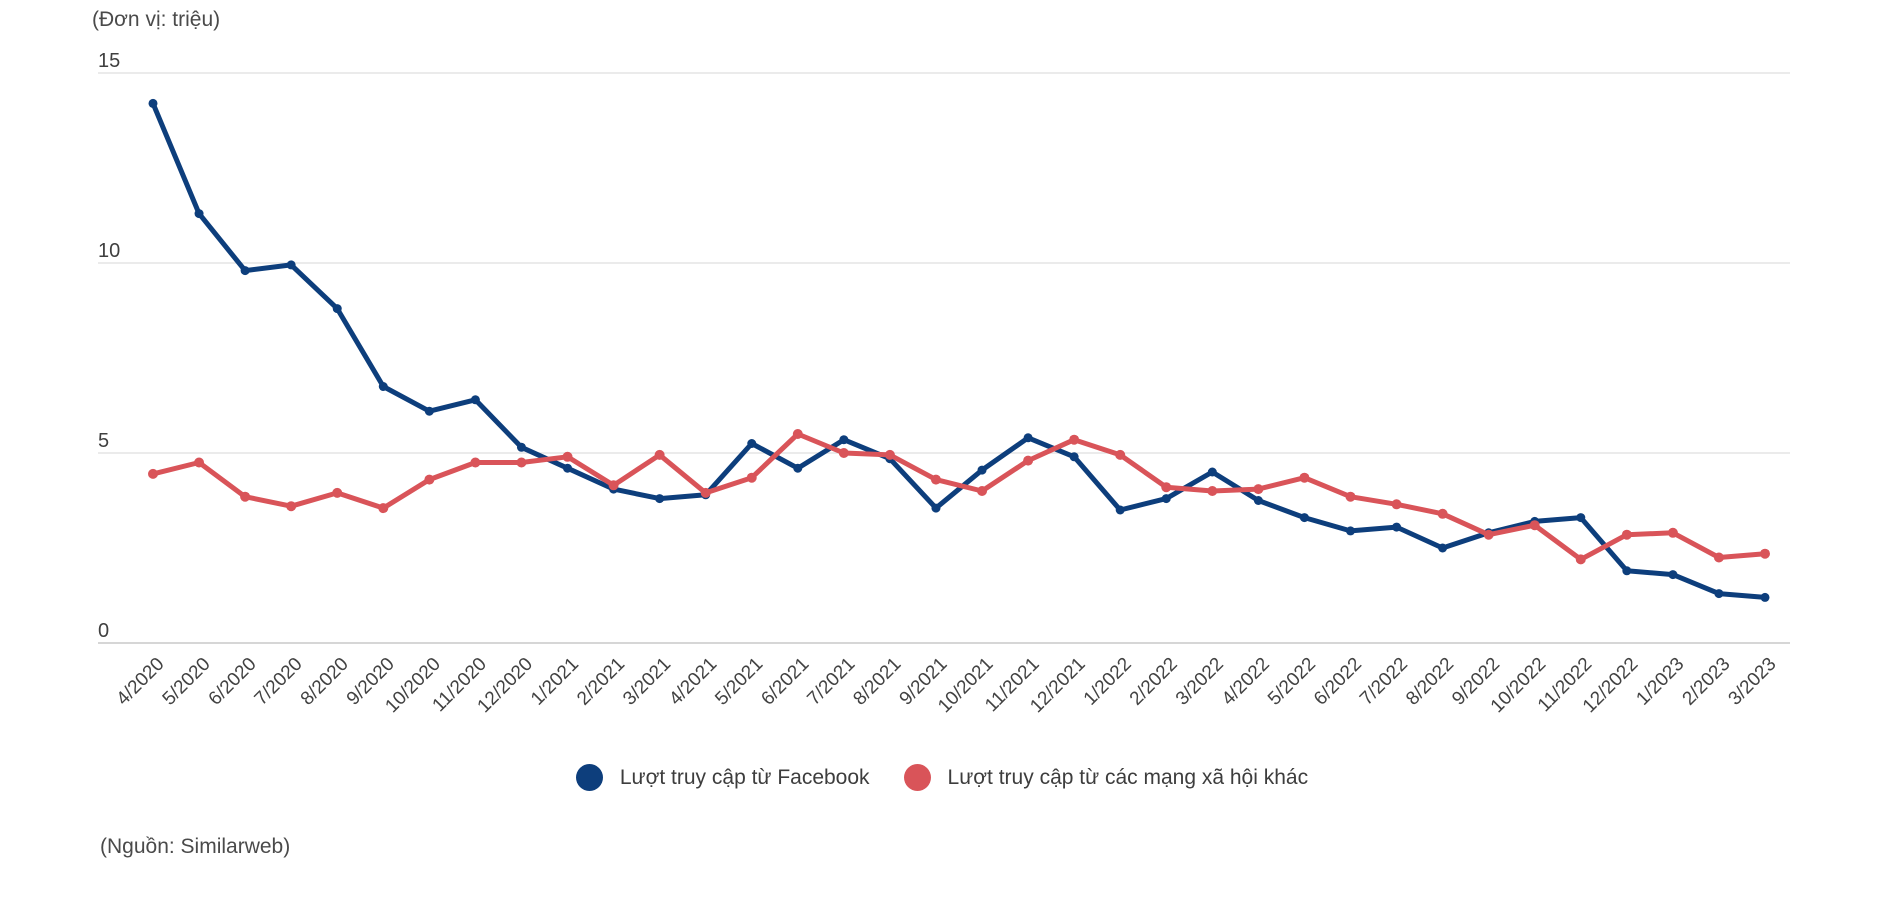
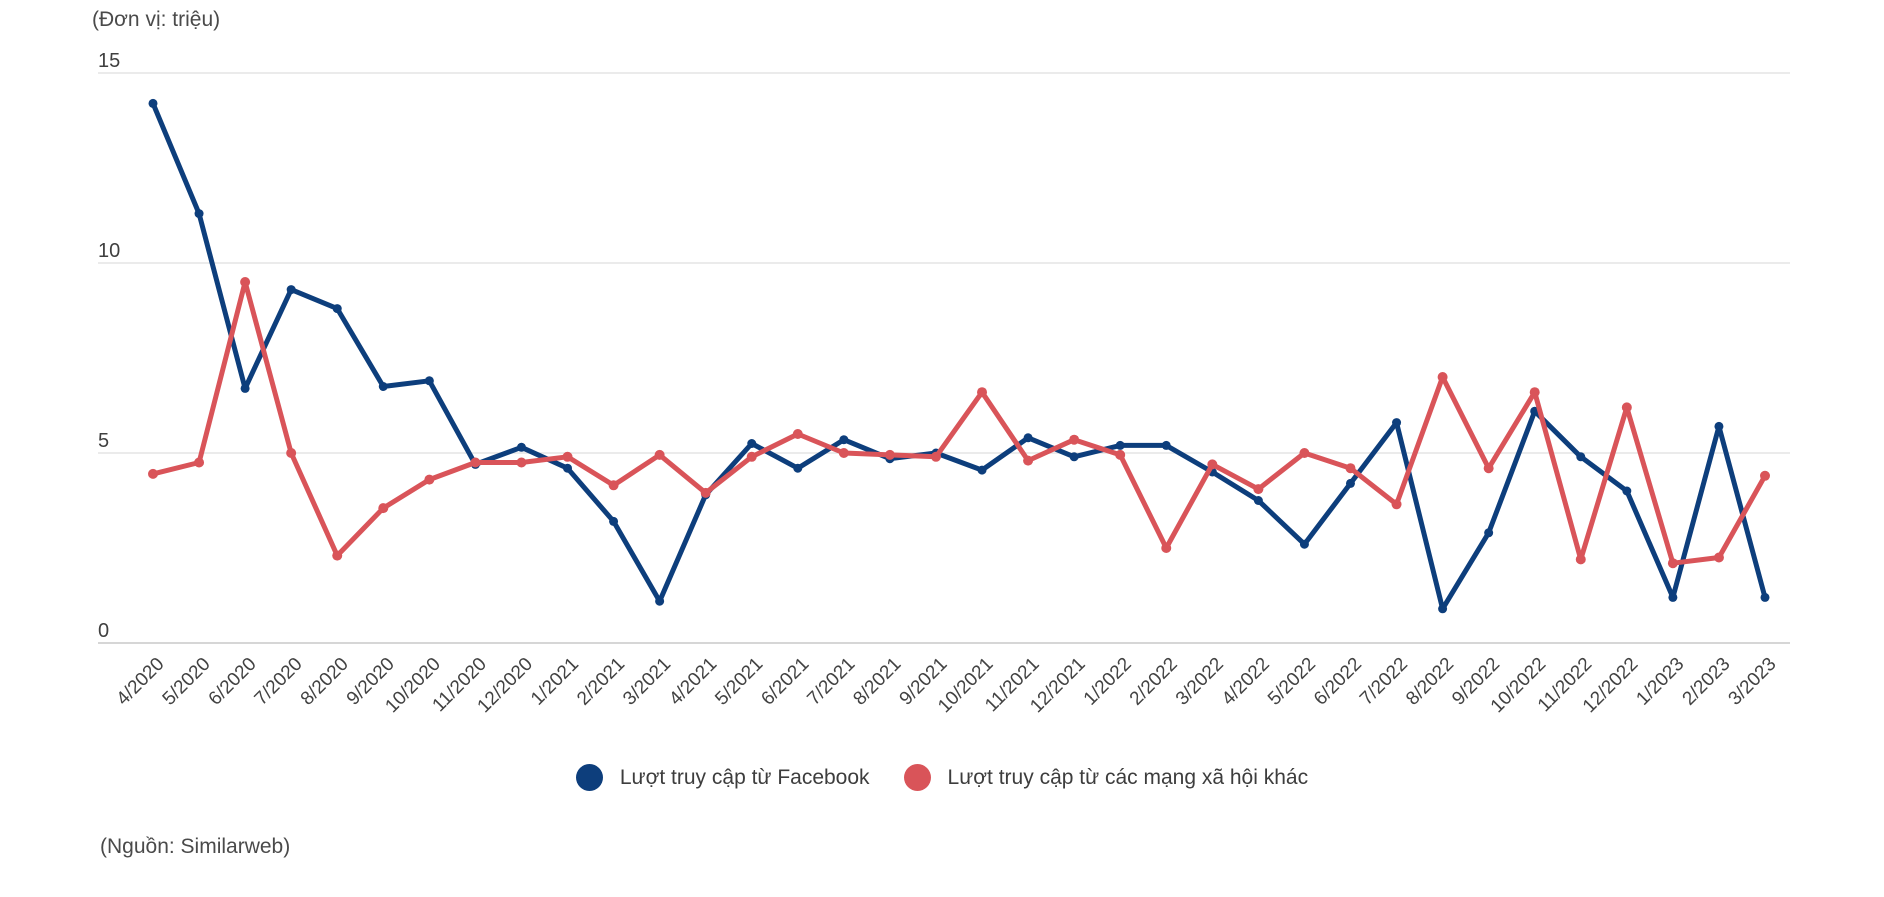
Lượt truy cập từ Facebook/6/2020: 9.8 -> 6.7
Lượt truy cập từ các mạng xã hội khác/6/2020: 3.9 -> 9.5
Lượt truy cập từ Facebook/7/2020: 9.9 -> 9.3
Lượt truy cập từ các mạng xã hội khác/7/2020: 3.6 -> 5.0
Lượt truy cập từ các mạng xã hội khác/8/2020: 4.0 -> 2.3
Lượt truy cập từ Facebook/10/2020: 6.1 -> 6.9
Lượt truy cập từ Facebook/11/2020: 6.4 -> 4.7
Lượt truy cập từ Facebook/2/2021: 4.0 -> 3.2
Lượt truy cập từ Facebook/3/2021: 3.8 -> 1.1
Lượt truy cập từ các mạng xã hội khác/5/2021: 4.3 -> 4.9
Lượt truy cập từ Facebook/9/2021: 3.5 -> 5.0
Lượt truy cập từ các mạng xã hội khác/9/2021: 4.3 -> 4.9
Lượt truy cập từ các mạng xã hội khác/10/2021: 4.0 -> 6.6
Lượt truy cập từ Facebook/1/2022: 3.5 -> 5.2
Lượt truy cập từ Facebook/2/2022: 3.8 -> 5.2
Lượt truy cập từ các mạng xã hội khác/2/2022: 4.1 -> 2.5
Lượt truy cập từ các mạng xã hội khác/3/2022: 4.0 -> 4.7
Lượt truy cập từ Facebook/5/2022: 3.3 -> 2.6
Lượt truy cập từ các mạng xã hội khác/5/2022: 4.3 -> 5.0
Lượt truy cập từ Facebook/6/2022: 3.0 -> 4.2
Lượt truy cập từ các mạng xã hội khác/6/2022: 3.9 -> 4.6
Lượt truy cập từ Facebook/7/2022: 3.0 -> 5.8
Lượt truy cập từ Facebook/8/2022: 2.5 -> 0.9
Lượt truy cập từ các mạng xã hội khác/8/2022: 3.4 -> 7.0
Lượt truy cập từ các mạng xã hội khác/9/2022: 2.9 -> 4.6
Lượt truy cập từ Facebook/10/2022: 3.2 -> 6.1
Lượt truy cập từ các mạng xã hội khác/10/2022: 3.1 -> 6.6
Lượt truy cập từ Facebook/11/2022: 3.3 -> 4.9
Lượt truy cập từ Facebook/12/2022: 1.9 -> 4.0
Lượt truy cập từ các mạng xã hội khác/12/2022: 2.9 -> 6.2
Lượt truy cập từ Facebook/1/2023: 1.8 -> 1.2
Lượt truy cập từ các mạng xã hội khác/1/2023: 2.9 -> 2.1
Lượt truy cập từ Facebook/2/2023: 1.3 -> 5.7
Lượt truy cập từ các mạng xã hội khác/3/2023: 2.4 -> 4.4
